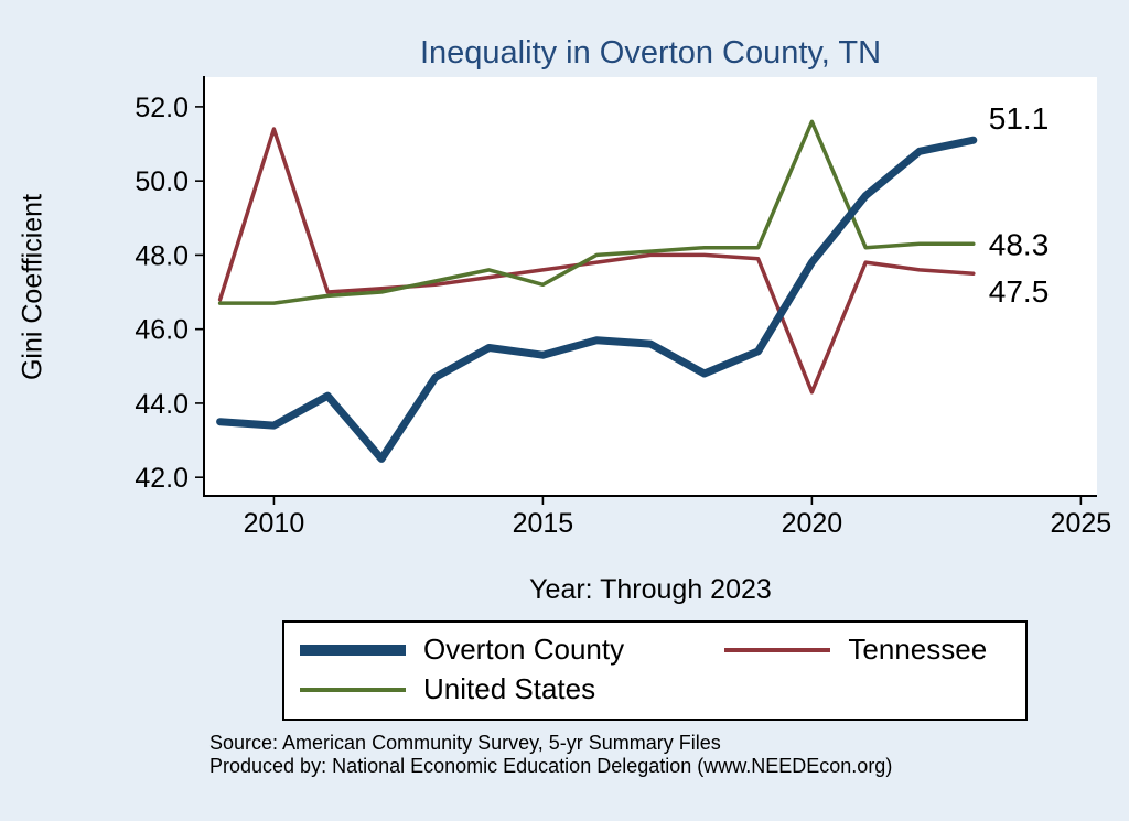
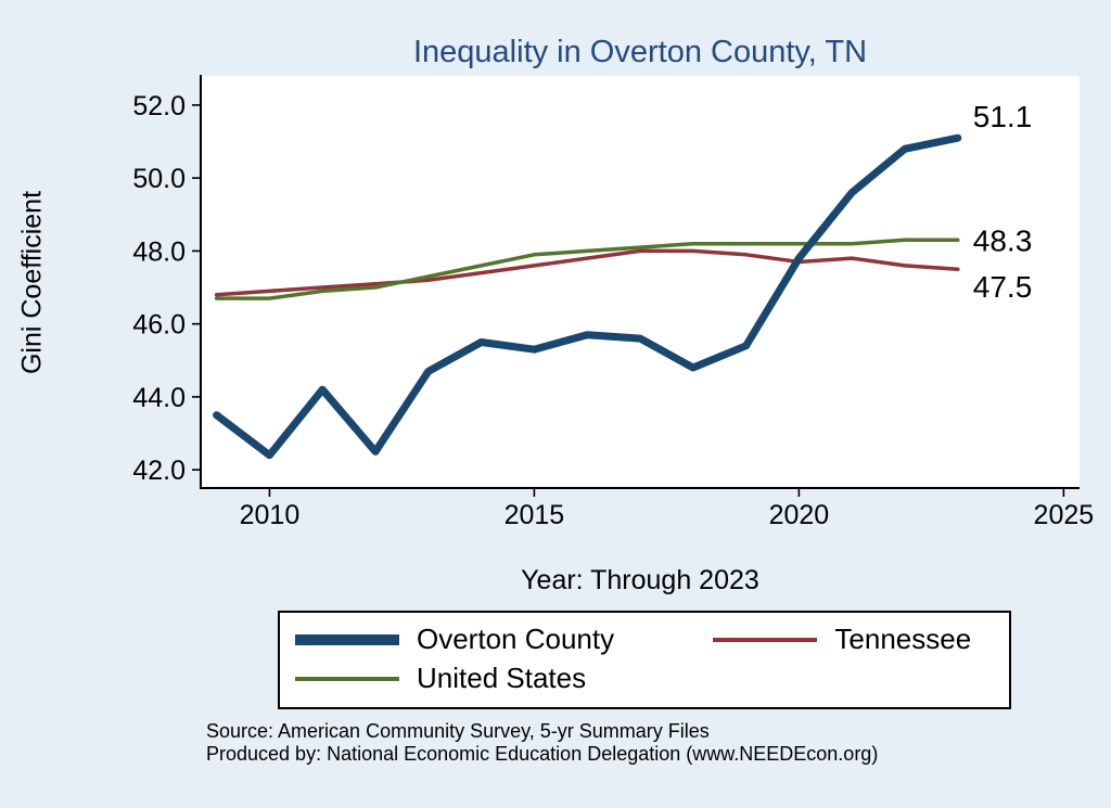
Overton County/2010: 43.4 -> 42.4
Tennessee/2010: 51.4 -> 46.9
United States/2015: 47.2 -> 47.9
Tennessee/2020: 44.3 -> 47.7
United States/2020: 51.6 -> 48.2
